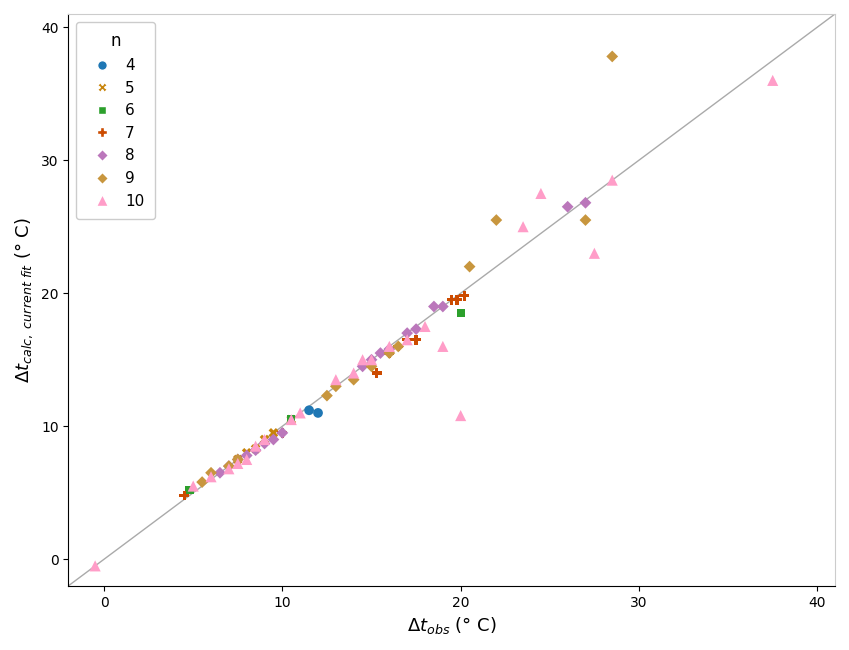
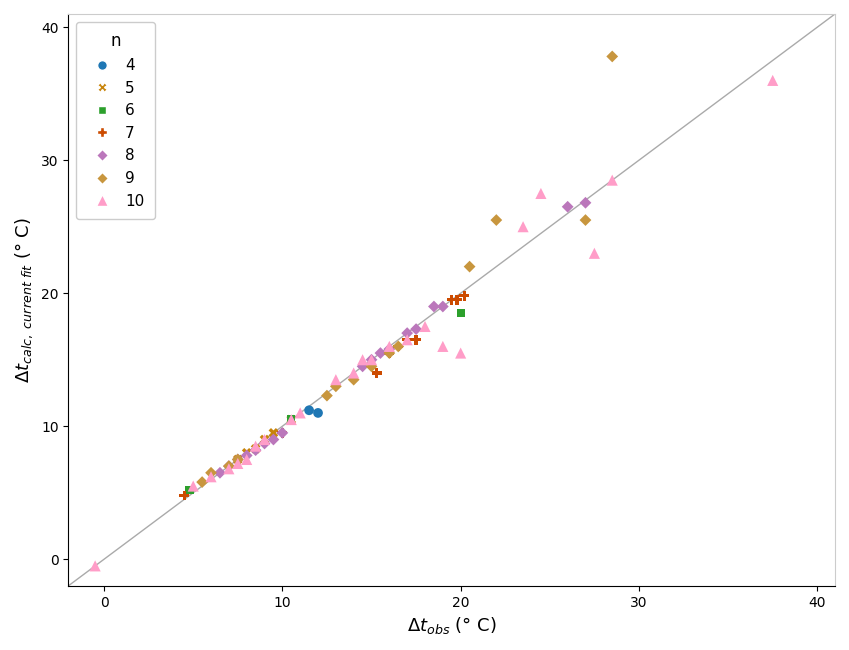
10/20: 10.8 -> 15.5
